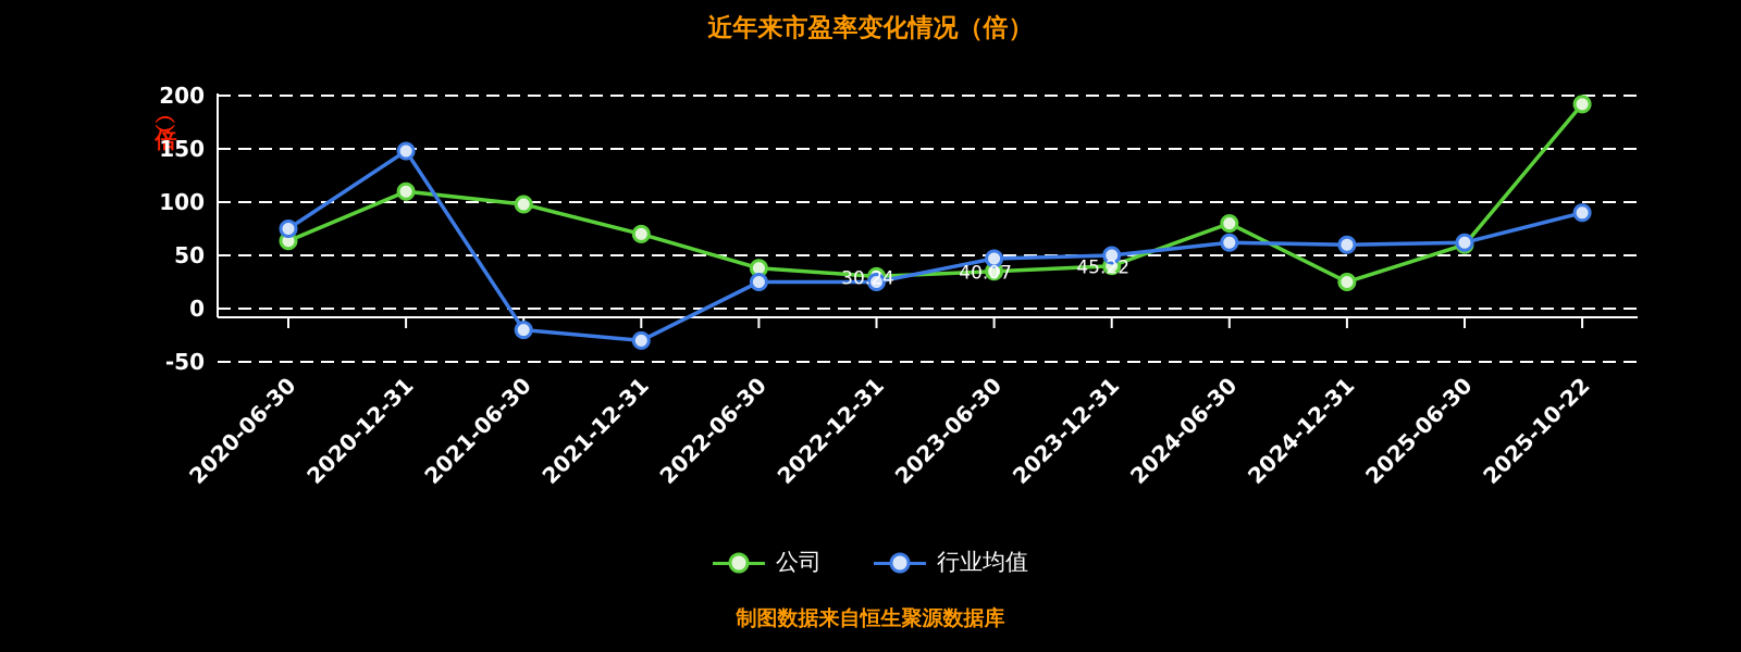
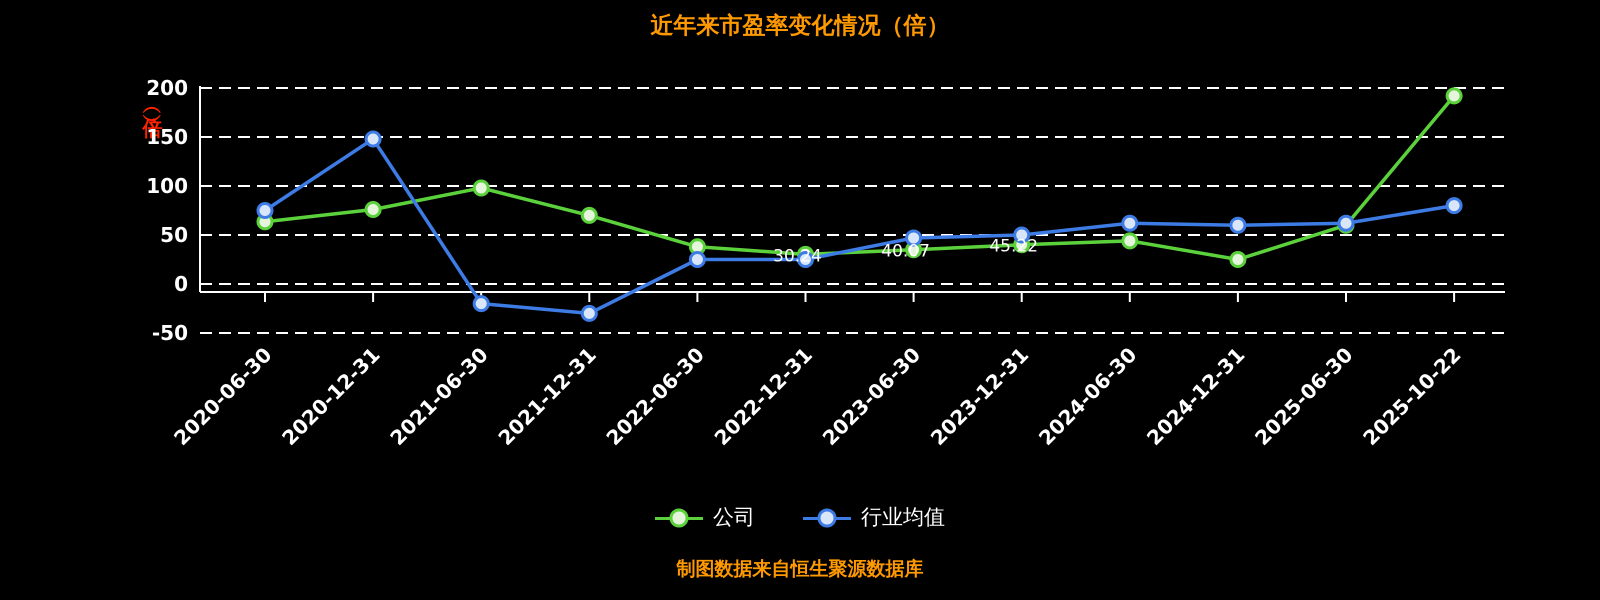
公司/2020-12-31: 110 -> 80
公司/2024-06-30: 80 -> 40
行业均值/2025-10-22: 90 -> 80
